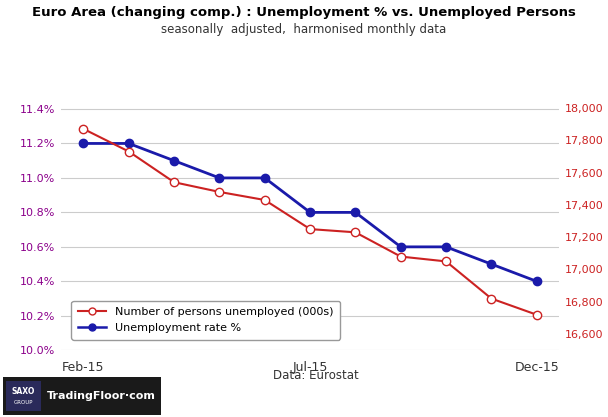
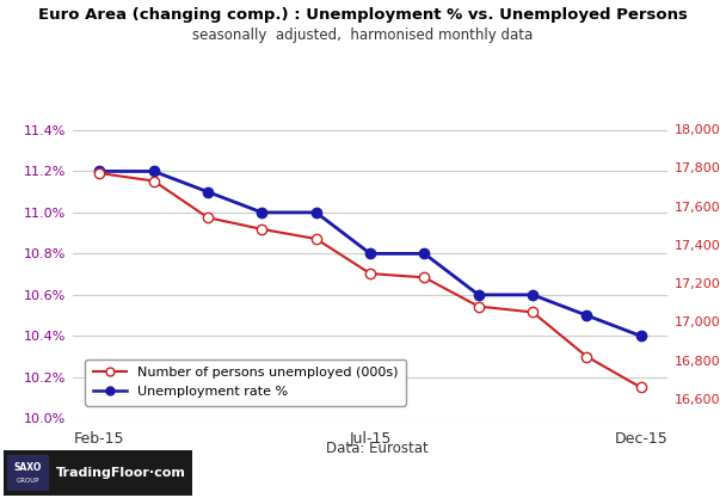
Number of persons unemployed (000s)/Feb-15: 17,870 -> 17,770
Number of persons unemployed (000s)/Dec-15: 16,720 -> 16,660
